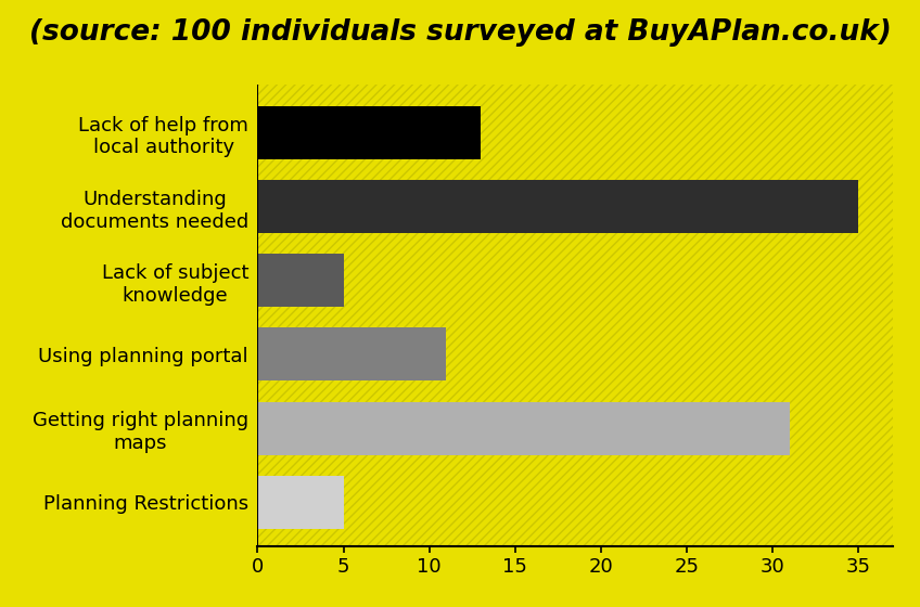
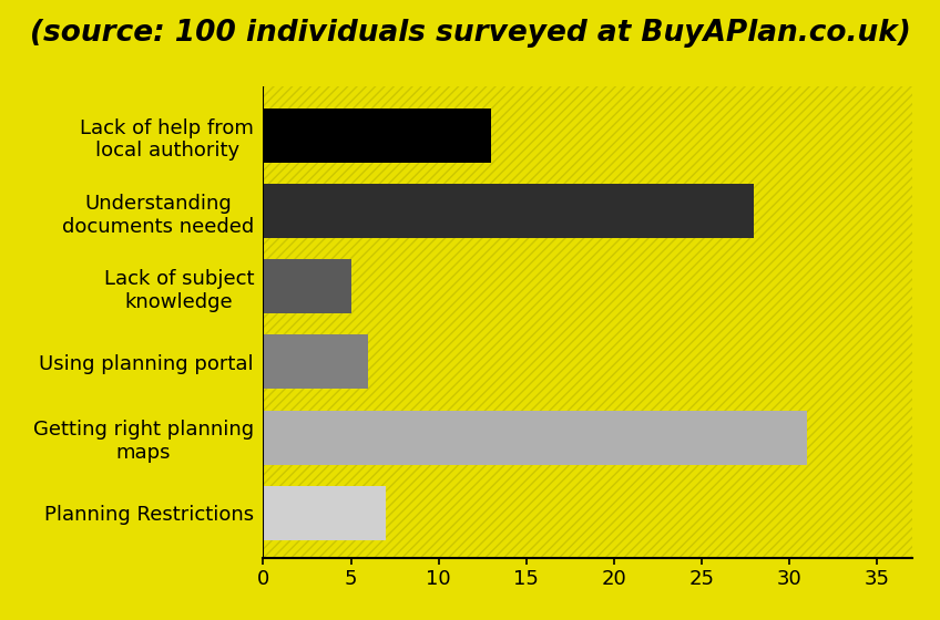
Understanding documents needed: 35 -> 28
Using planning portal: 11 -> 6
Planning Restrictions: 5 -> 7
